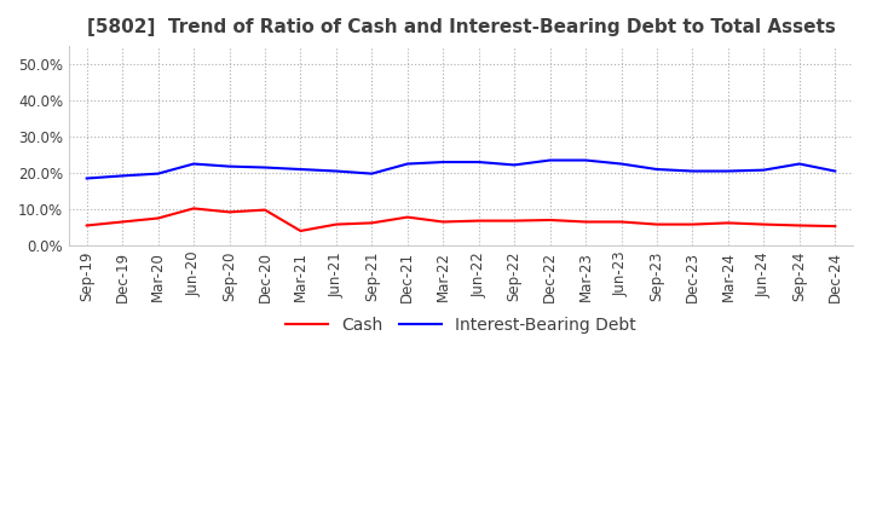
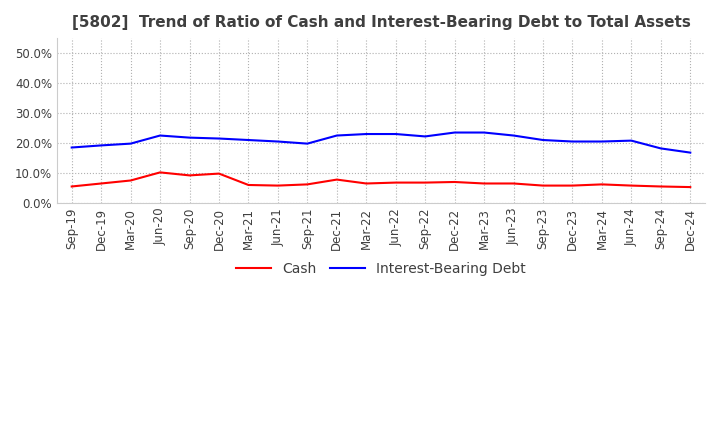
Cash/Mar-21: 4.0% -> 6.0%
Interest-Bearing Debt/Sep-24: 22.5% -> 18.2%
Interest-Bearing Debt/Dec-24: 20.5% -> 16.8%
